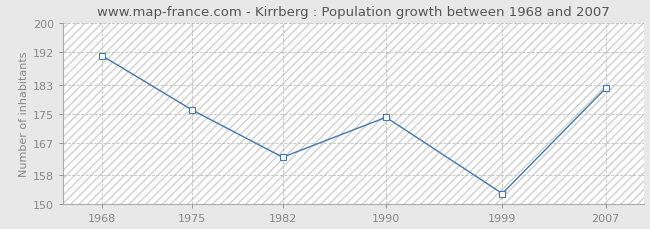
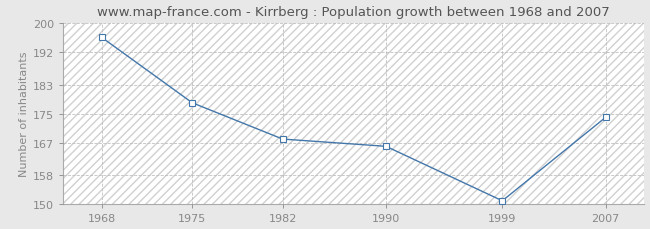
1968: 191 -> 196
1975: 176 -> 178
1982: 163 -> 168
1990: 174 -> 166
1999: 153 -> 151
2007: 182 -> 174
